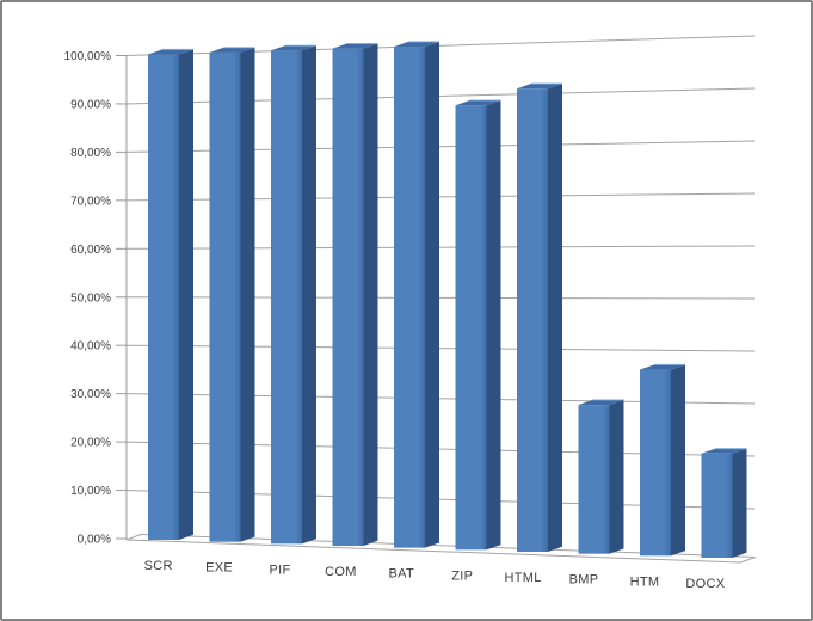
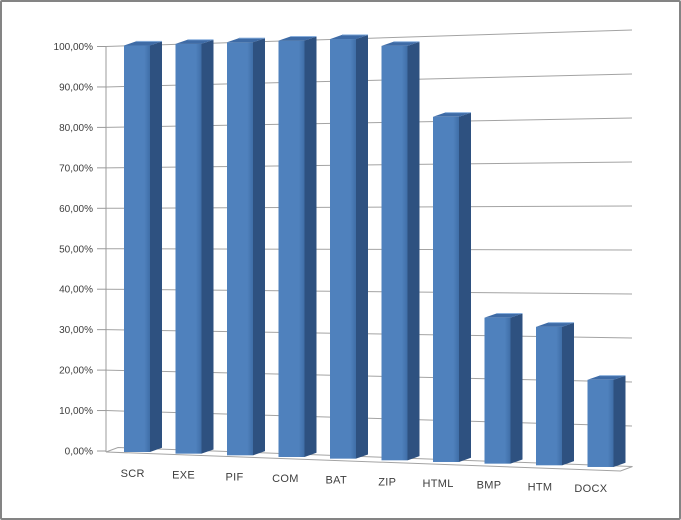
ZIP: 88% -> 98%
HTML: 91% -> 81%
BMP: 29% -> 34%
HTM: 36% -> 32%
